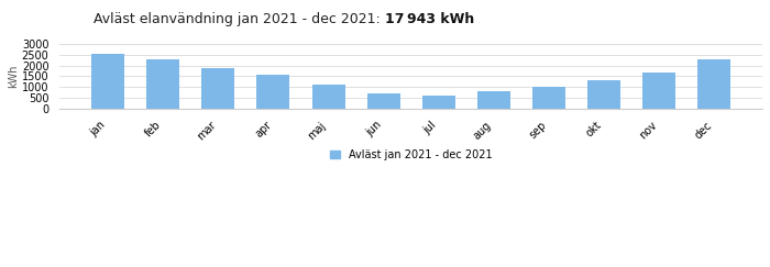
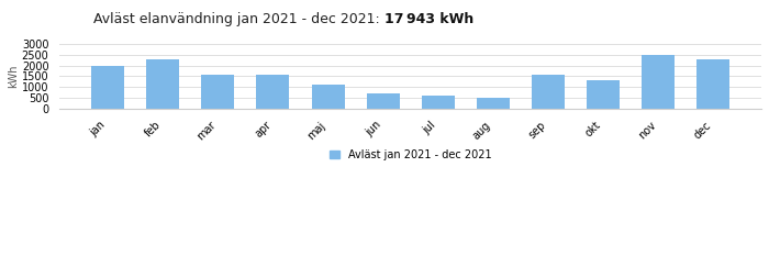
jan: 2600 -> 2000
mar: 1900 -> 1600
aug: 800 -> 500
sep: 1000 -> 1600
nov: 1700 -> 2500
